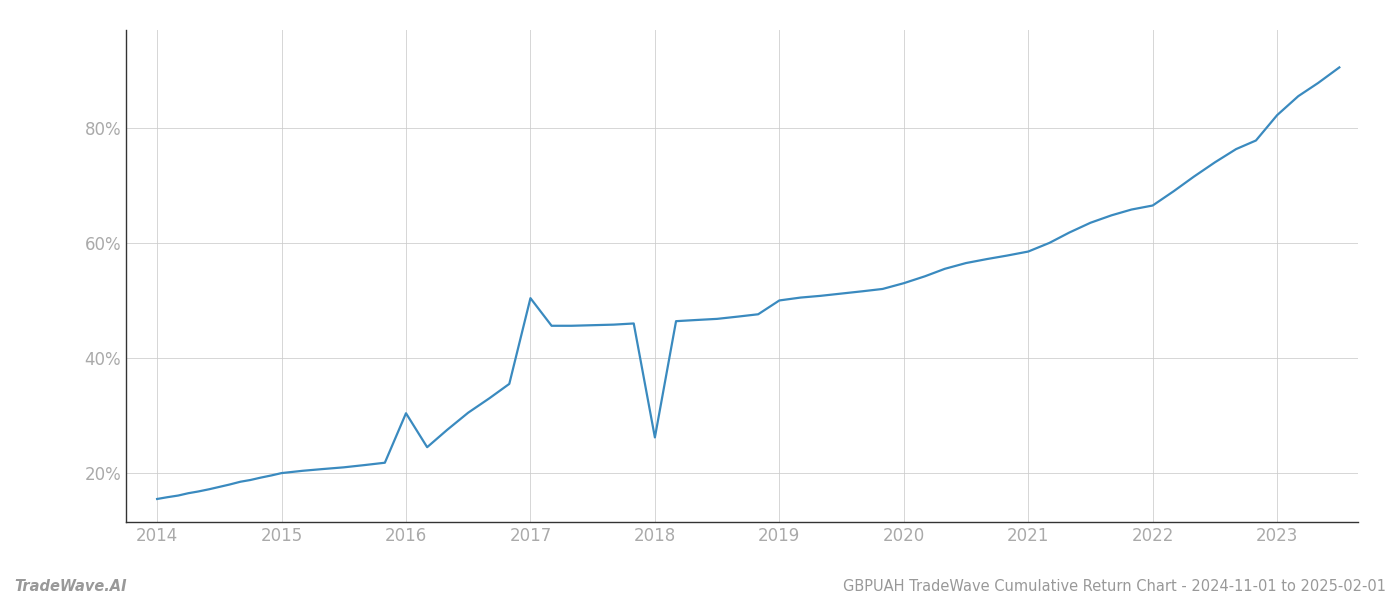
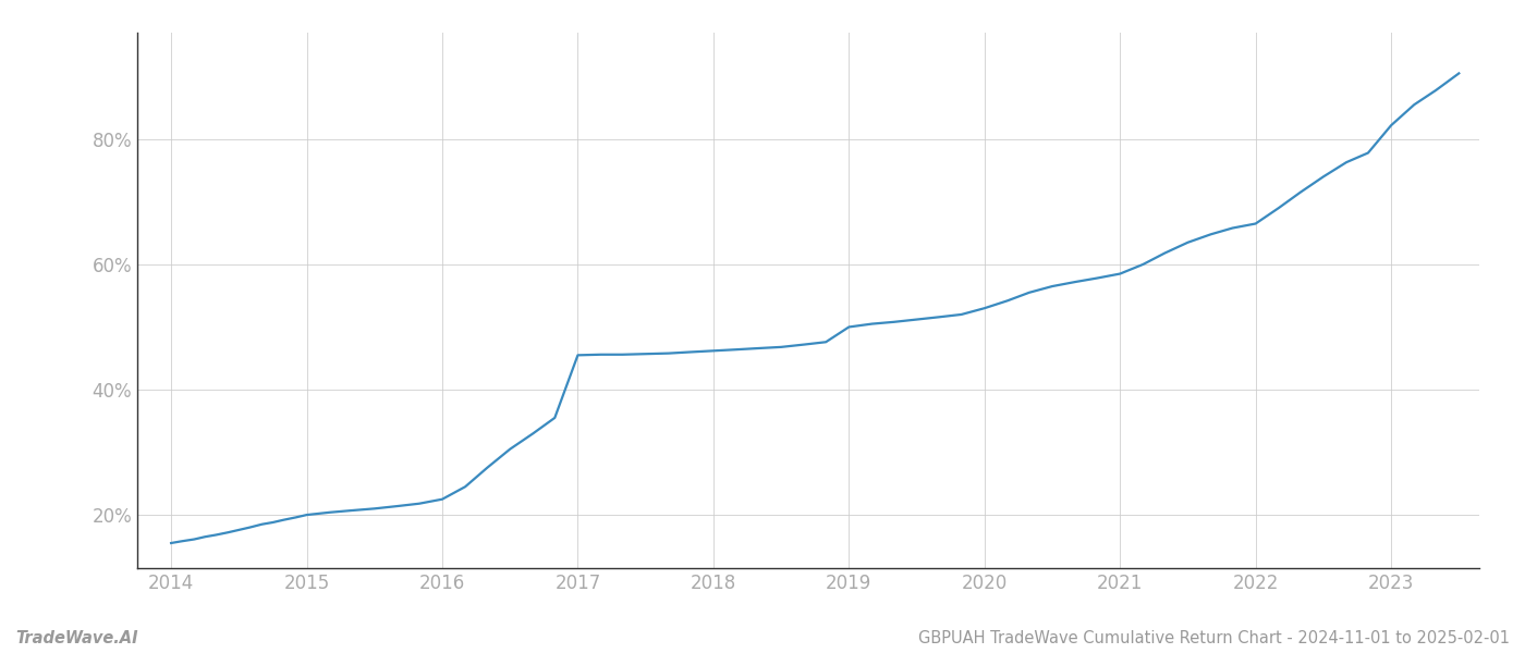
2016: 30.4% -> 22.5%
2017: 50.4% -> 45.5%
2018: 26.2% -> 46.2%
